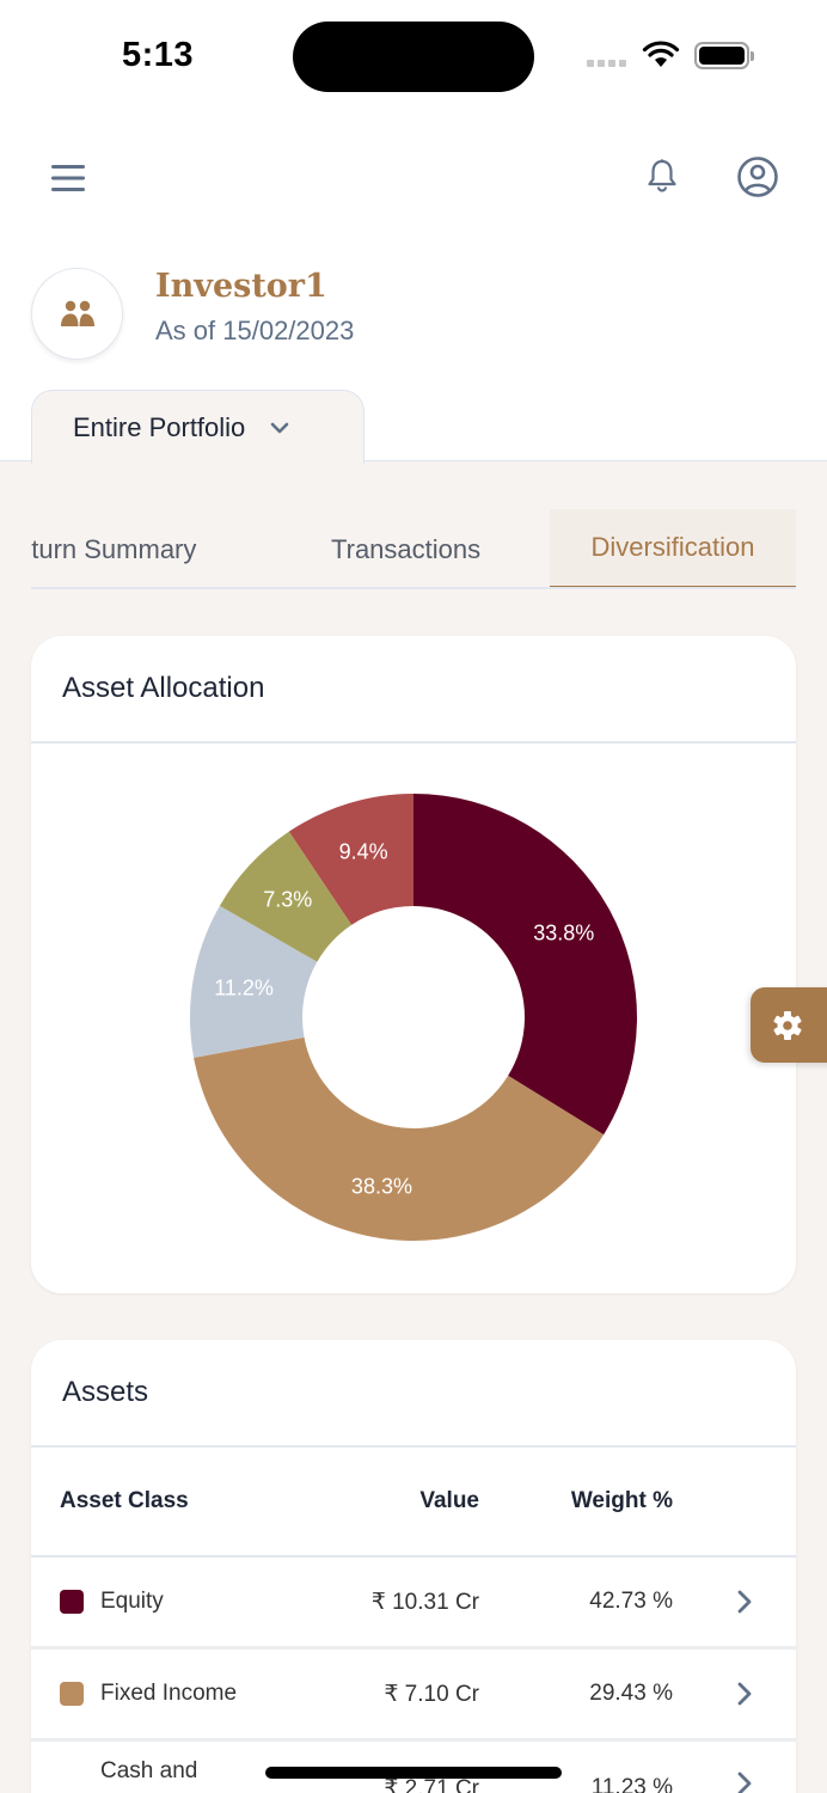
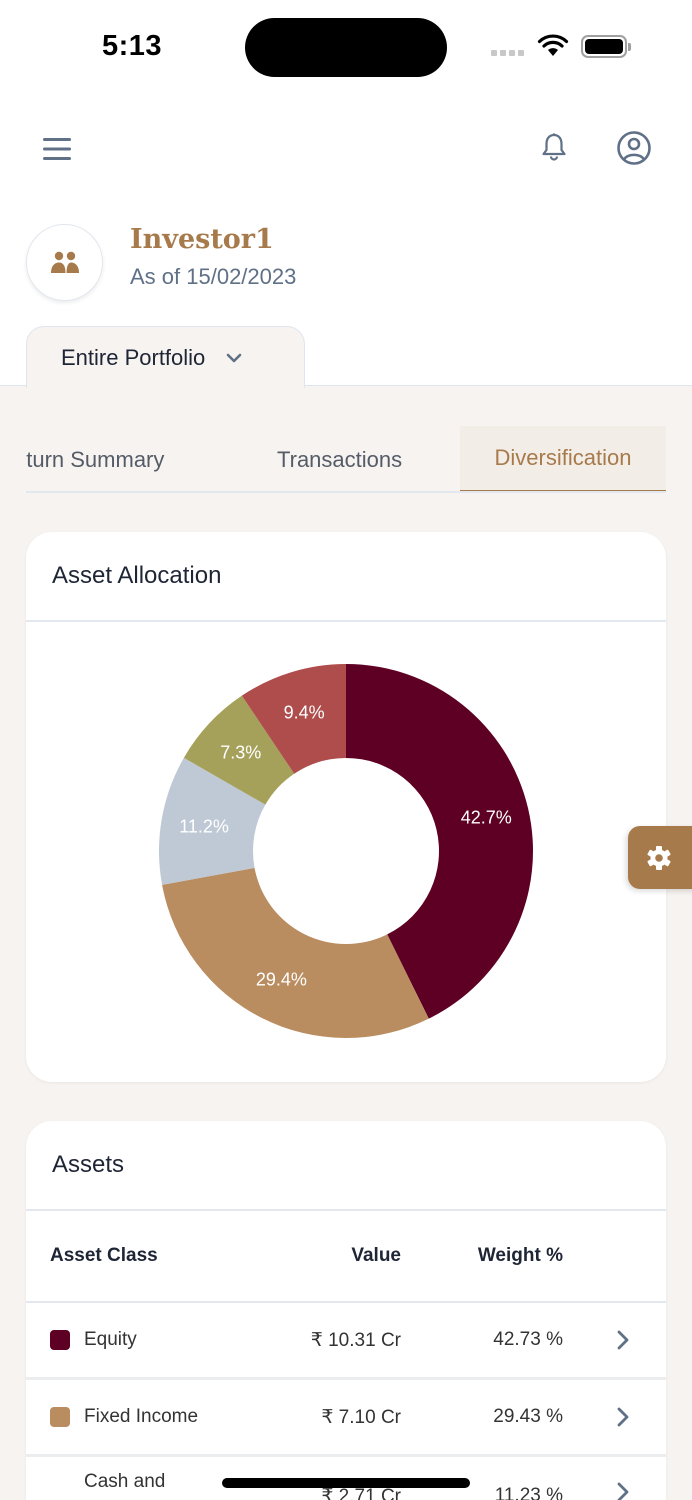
Equity: 33.8% -> 42.7%
Fixed Income: 38.3% -> 29.4%
